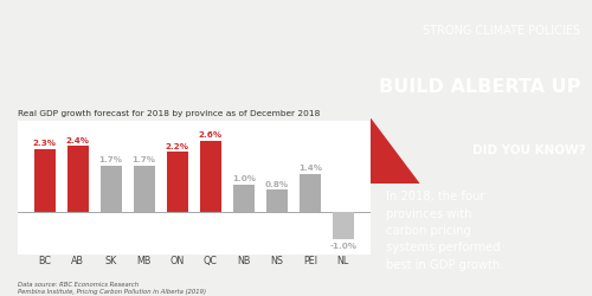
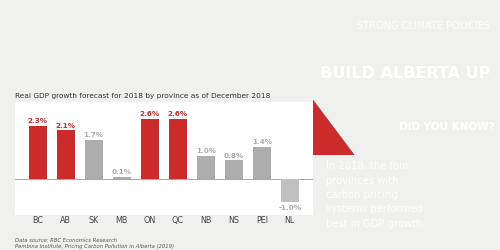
AB: 2.4% -> 2.1%
MB: 1.7% -> 0.1%
ON: 2.2% -> 2.6%
